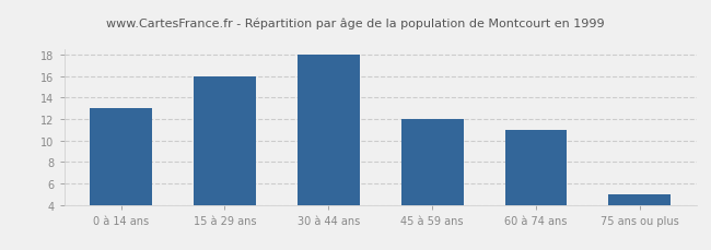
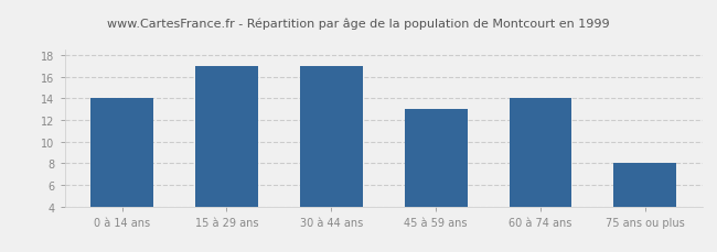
0 à 14 ans: 13 -> 14
15 à 29 ans: 16 -> 17
30 à 44 ans: 18 -> 17
45 à 59 ans: 12 -> 13
60 à 74 ans: 11 -> 14
75 ans ou plus: 5 -> 8
